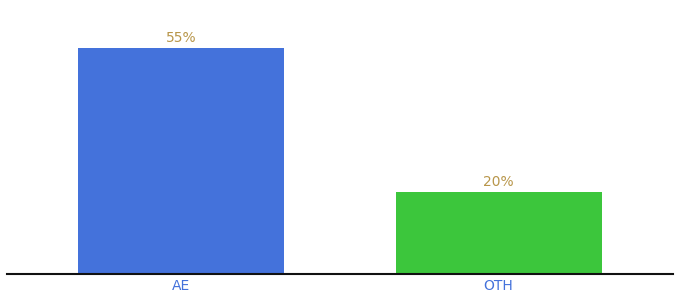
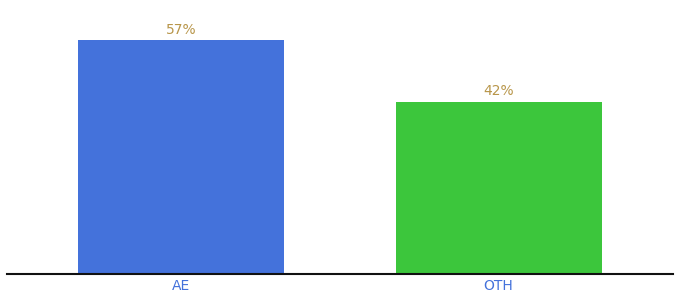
AE: 55% -> 57%
OTH: 20% -> 42%
